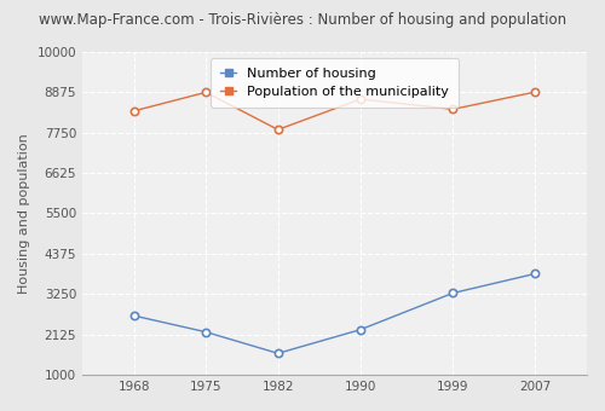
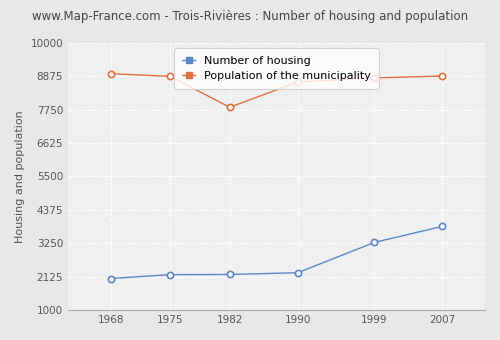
Number of housing/1968: 2650 -> 2060
Population of the municipality/1968: 8350 -> 8960
Number of housing/1982: 1600 -> 2200
Population of the municipality/1999: 8400 -> 8820
